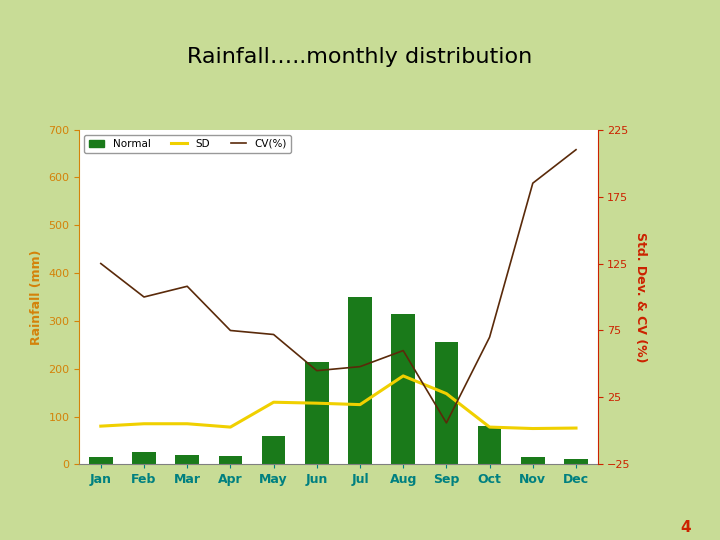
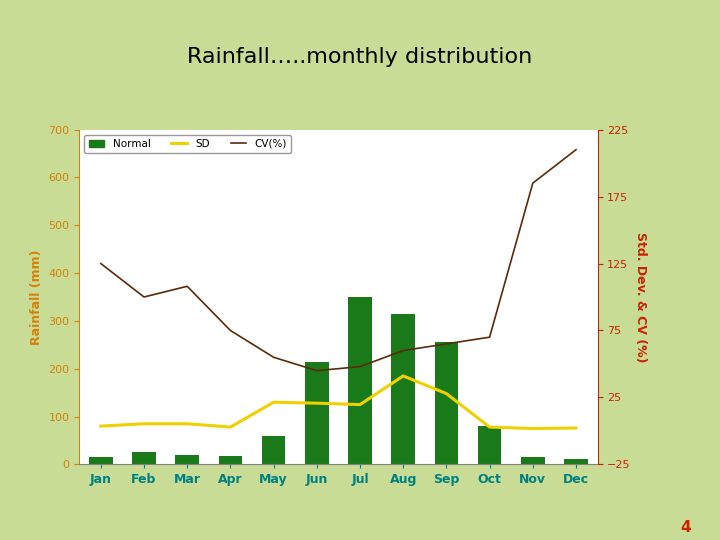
CV(%)/May: 72 -> 55
CV(%)/Sep: 6 -> 65
